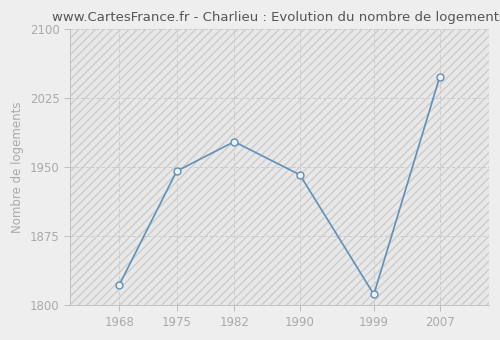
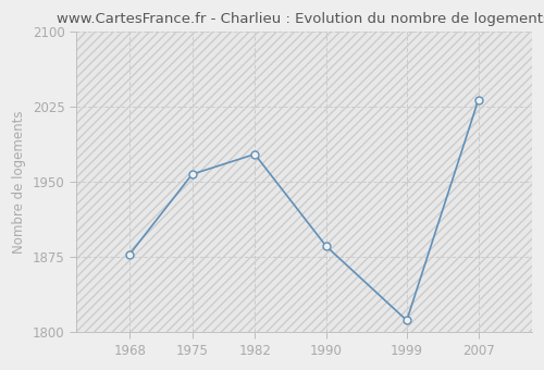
1968: 1822 -> 1878
1975: 1946 -> 1958
1990: 1942 -> 1886
2007: 2048 -> 2032
